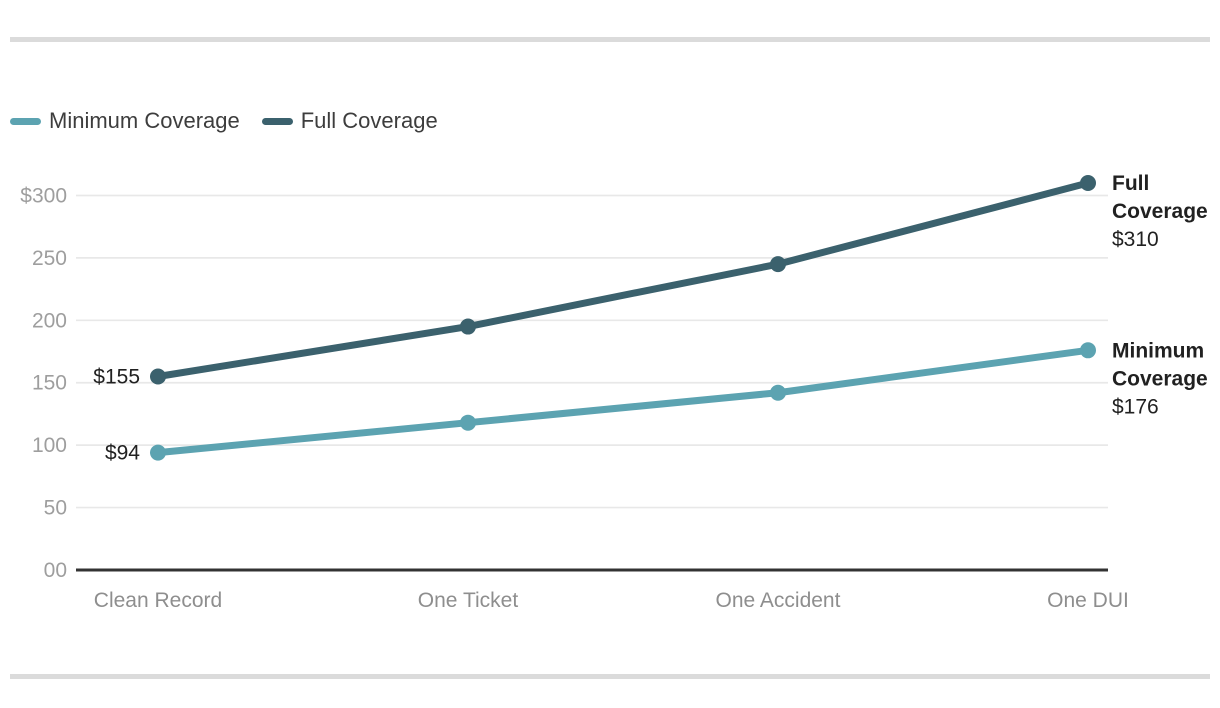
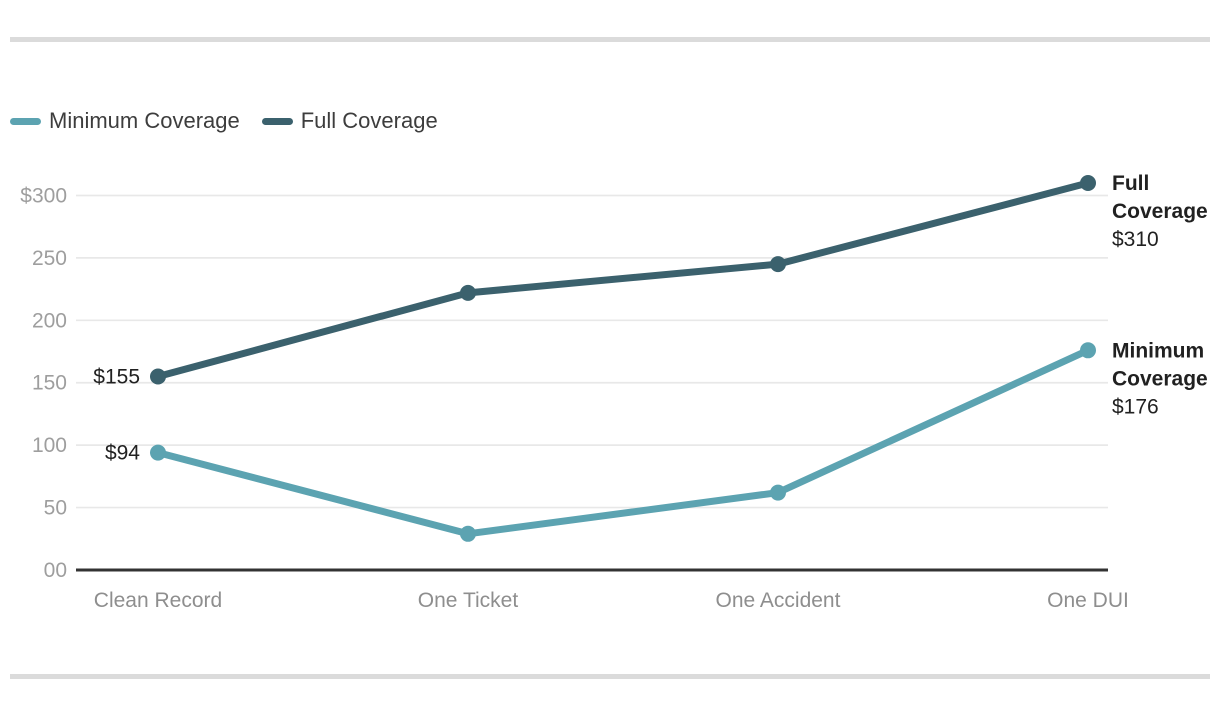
Minimum Coverage/One Ticket: $118 -> $29
Full Coverage/One Ticket: $195 -> $222
Minimum Coverage/One Accident: $142 -> $62
